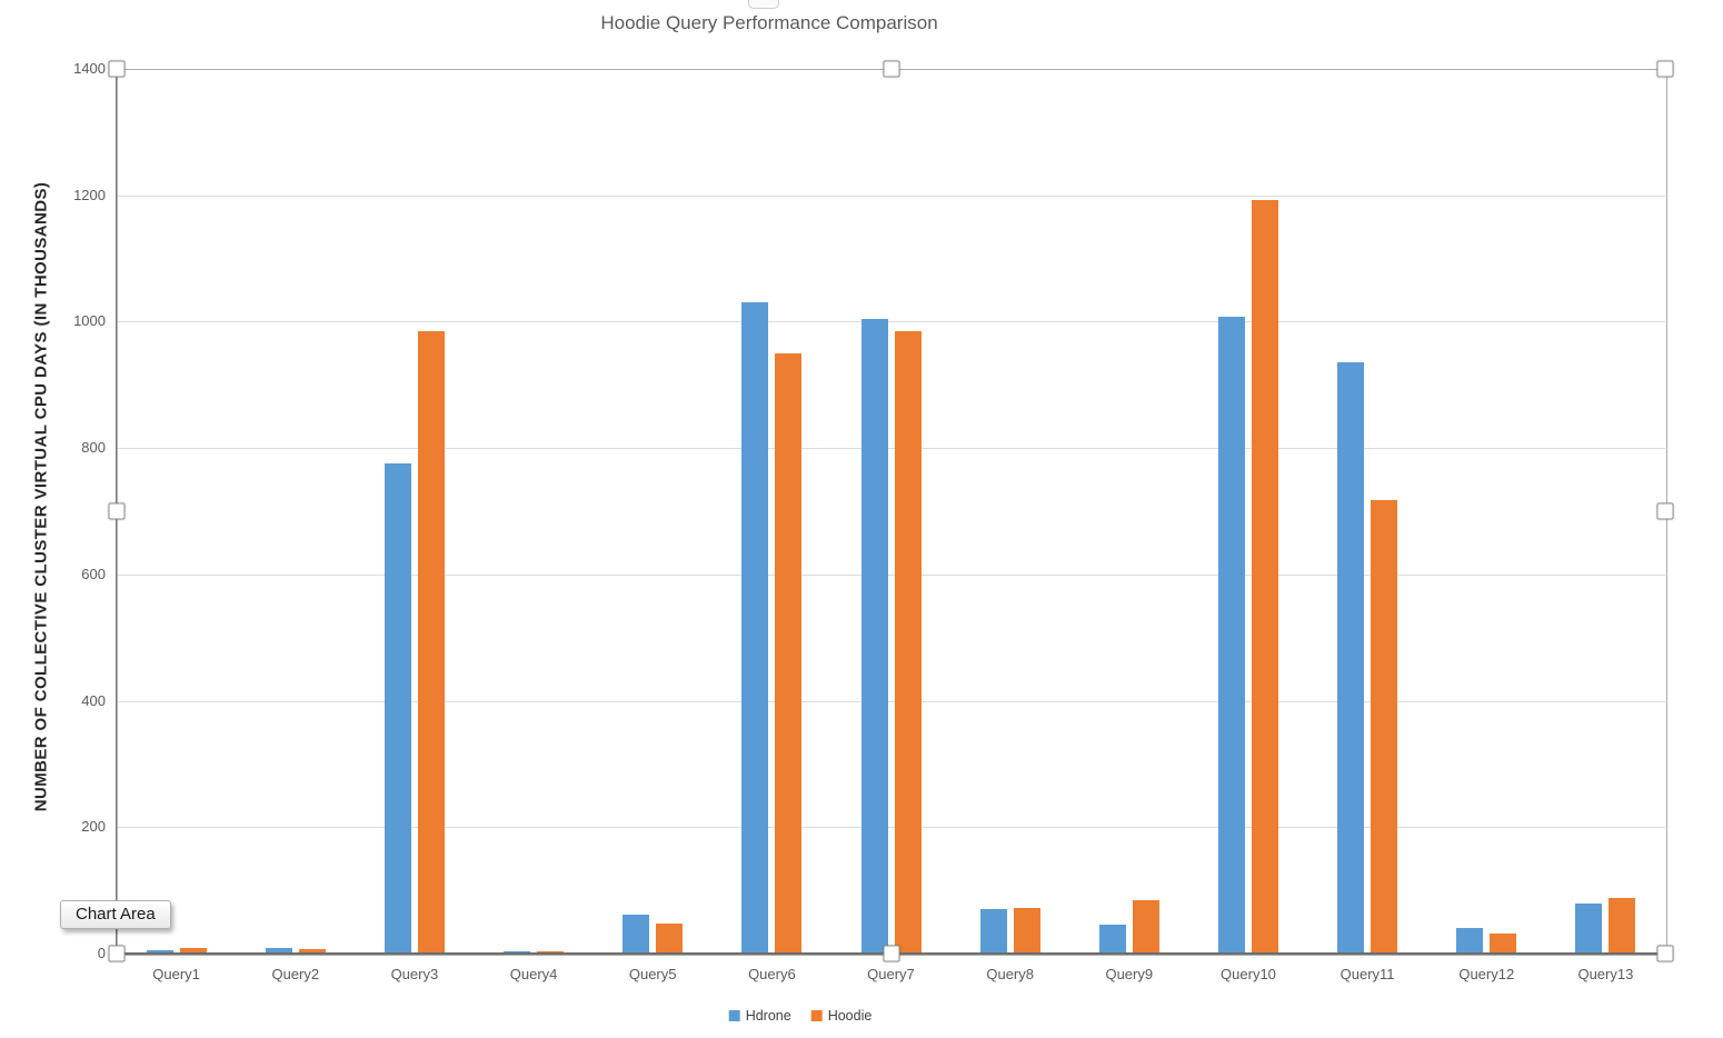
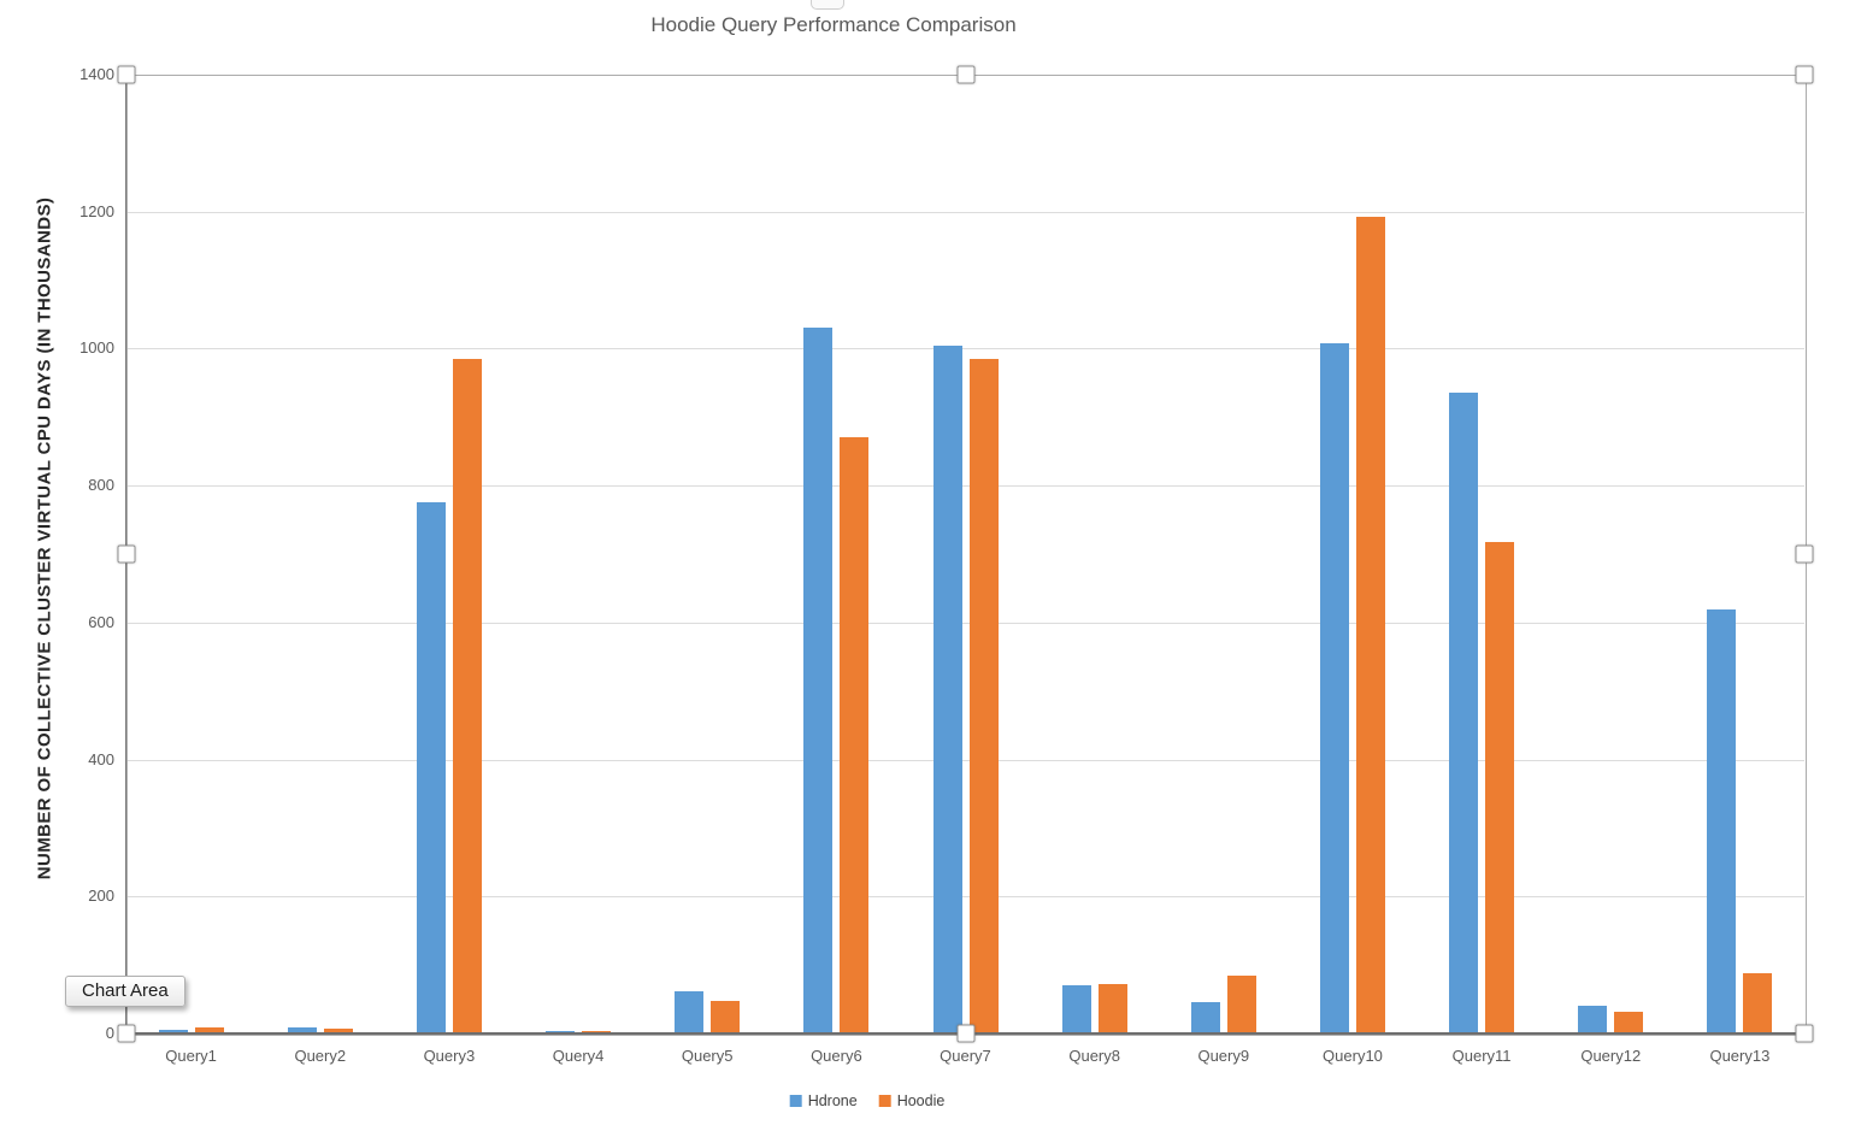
Hoodie/Query6: 950 -> 870
Hdrone/Query13: 80 -> 620
